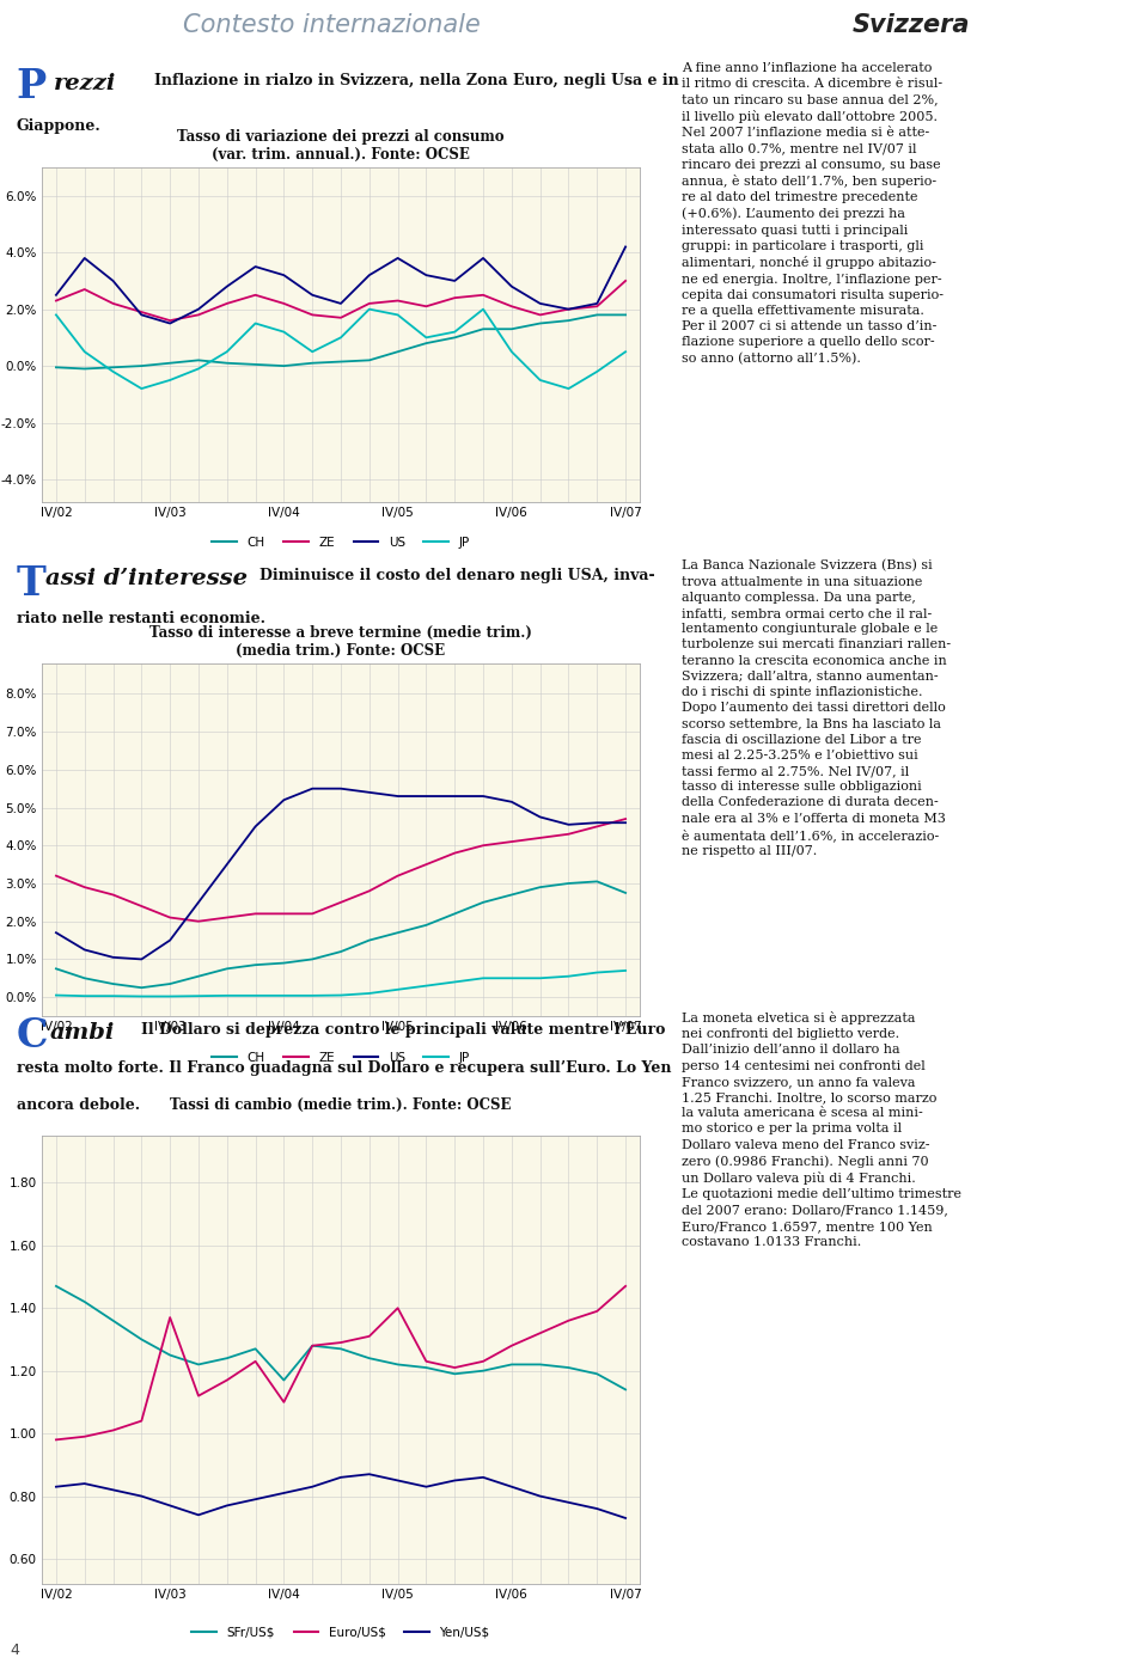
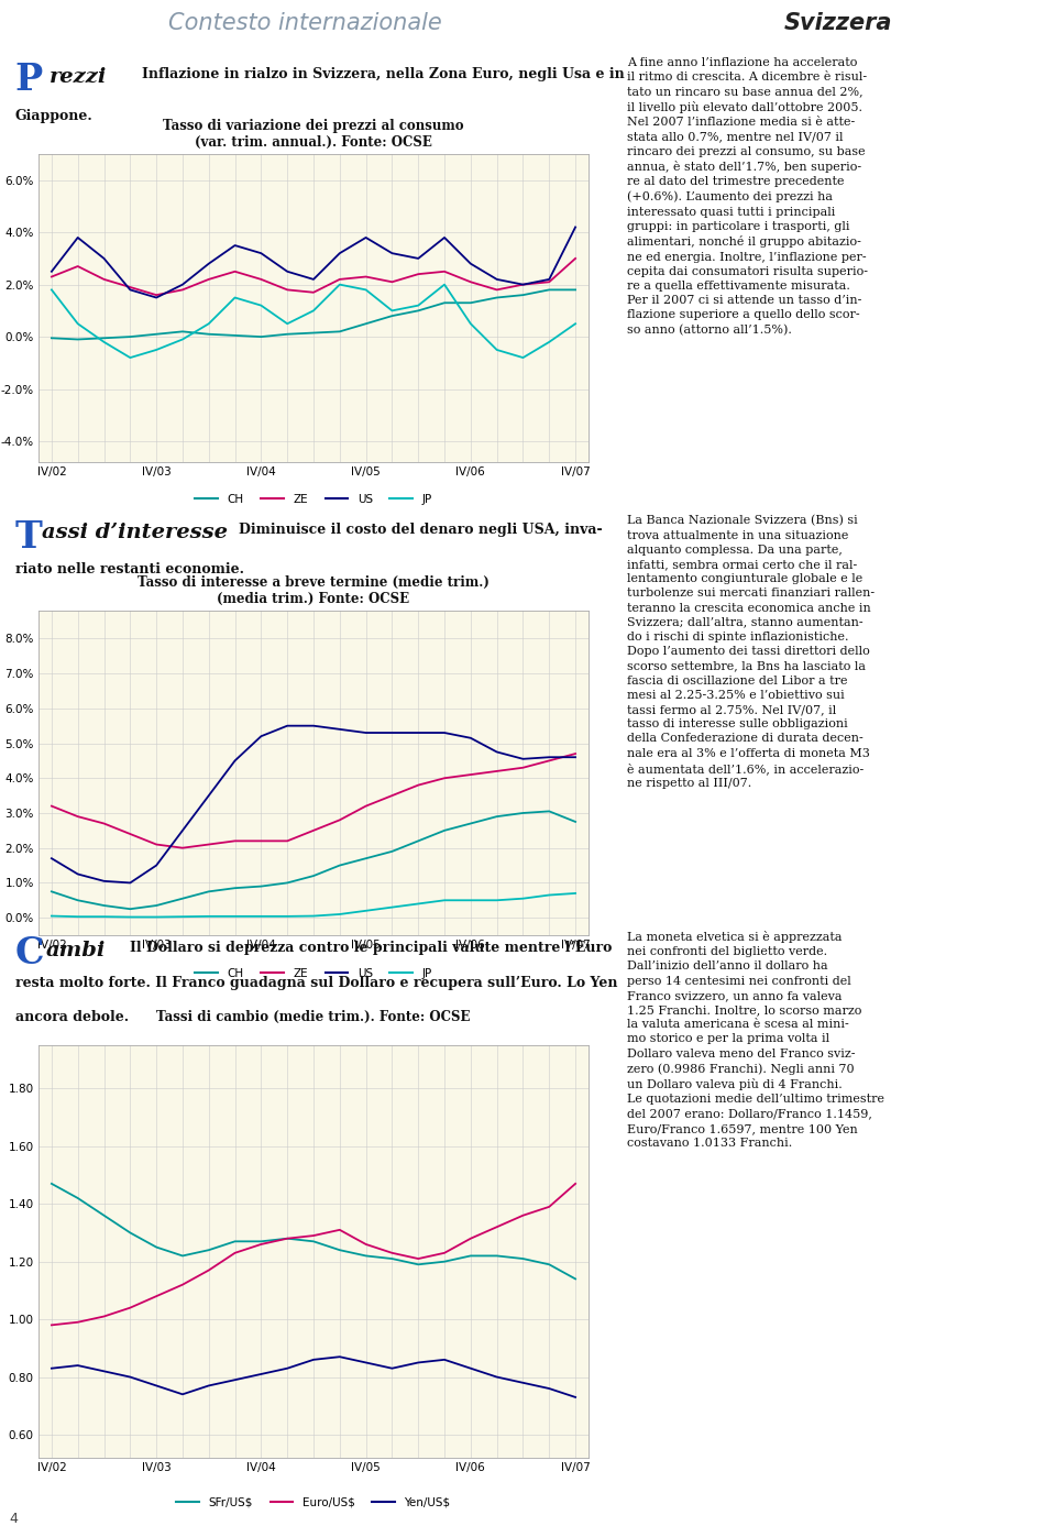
Tassi di cambio (medie trim.). Fonte: OCSE/Euro/US$/IV/03: 1.37 -> 1.08
Tassi di cambio (medie trim.). Fonte: OCSE/SFr/US$/IV/04: 1.17 -> 1.27
Tassi di cambio (medie trim.). Fonte: OCSE/Euro/US$/IV/04: 1.10 -> 1.26
Tassi di cambio (medie trim.). Fonte: OCSE/Euro/US$/IV/05: 1.40 -> 1.26
